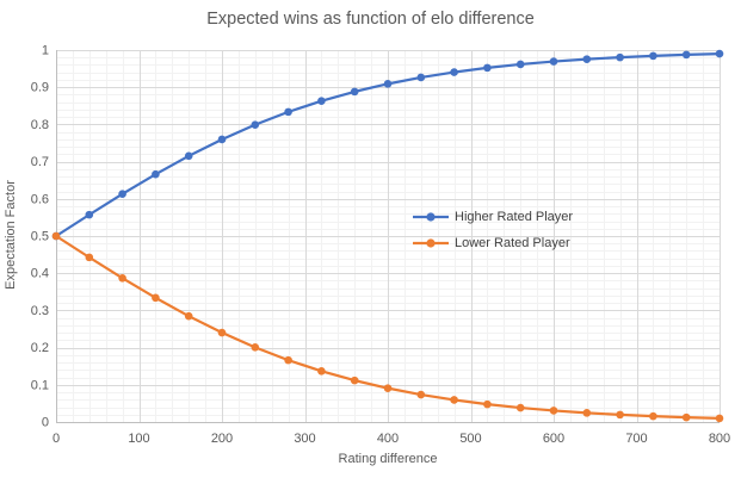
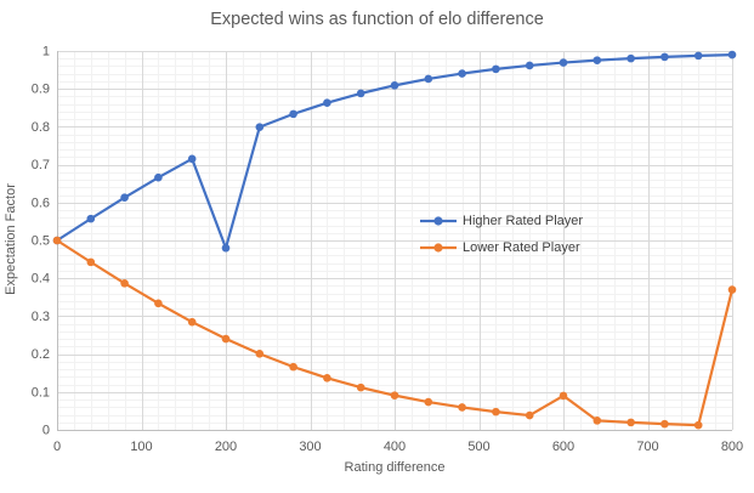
Higher Rated Player/200: 0.76 -> 0.48
Lower Rated Player/600: 0.03 -> 0.09
Lower Rated Player/800: 0.01 -> 0.37
